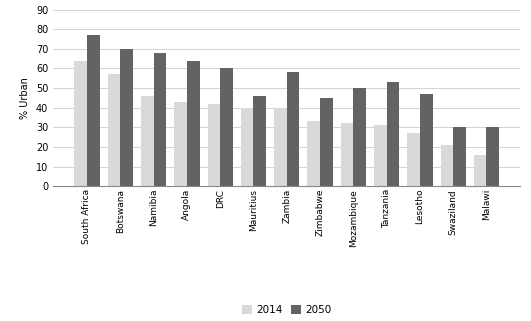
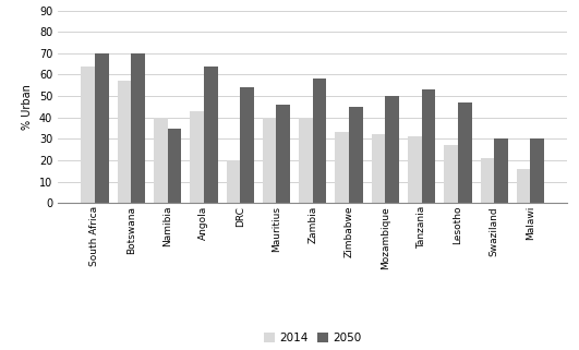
2050/South Africa: 77 -> 70
2014/Namibia: 46 -> 40
2050/Namibia: 68 -> 35
2014/DRC: 42 -> 20
2050/DRC: 60 -> 54
